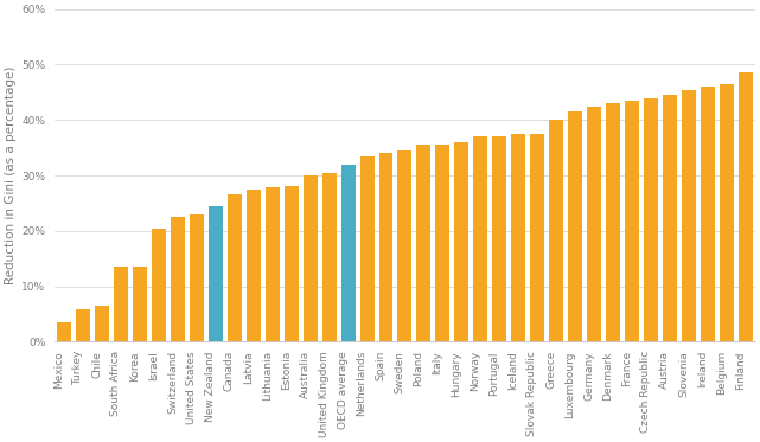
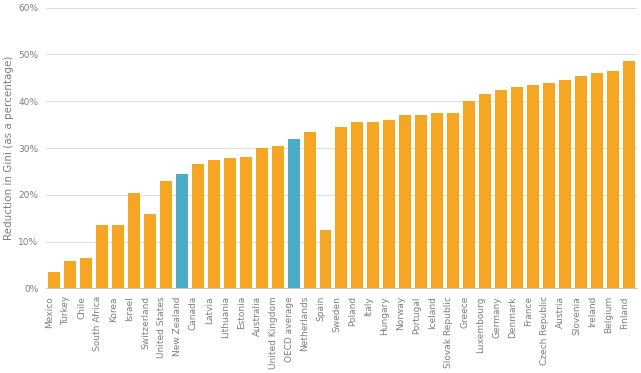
Switzerland: 22.5% -> 16.0%
Spain: 34.0% -> 12.5%
